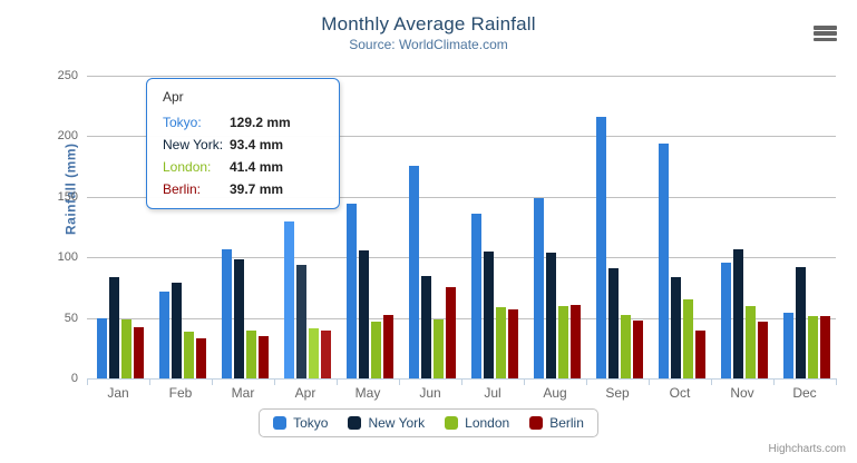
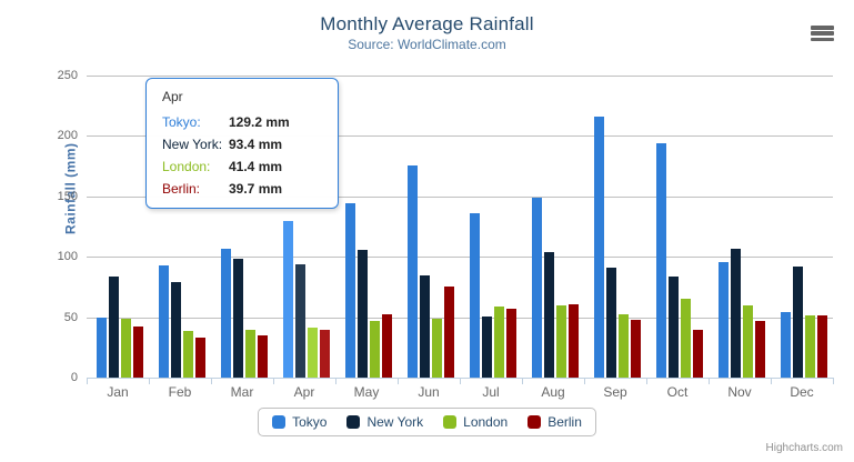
Tokyo/Feb: 72 -> 93
New York/Jul: 105 -> 51
